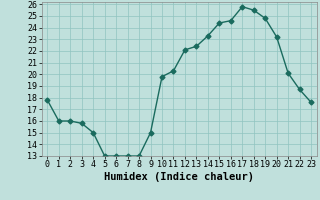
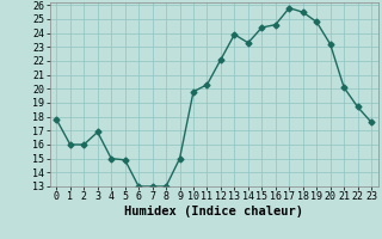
3: 15.8 -> 16.9
5: 13.0 -> 14.9
13: 22.4 -> 23.9
